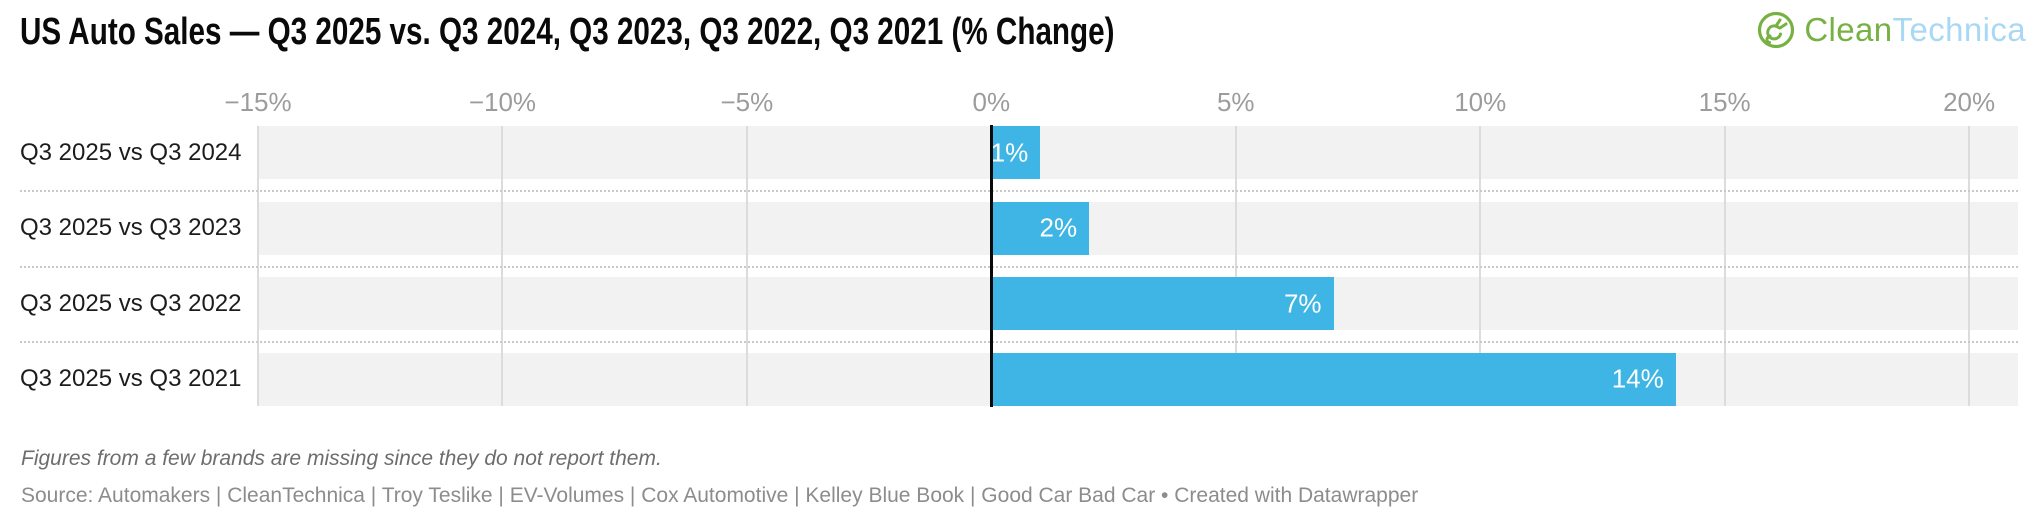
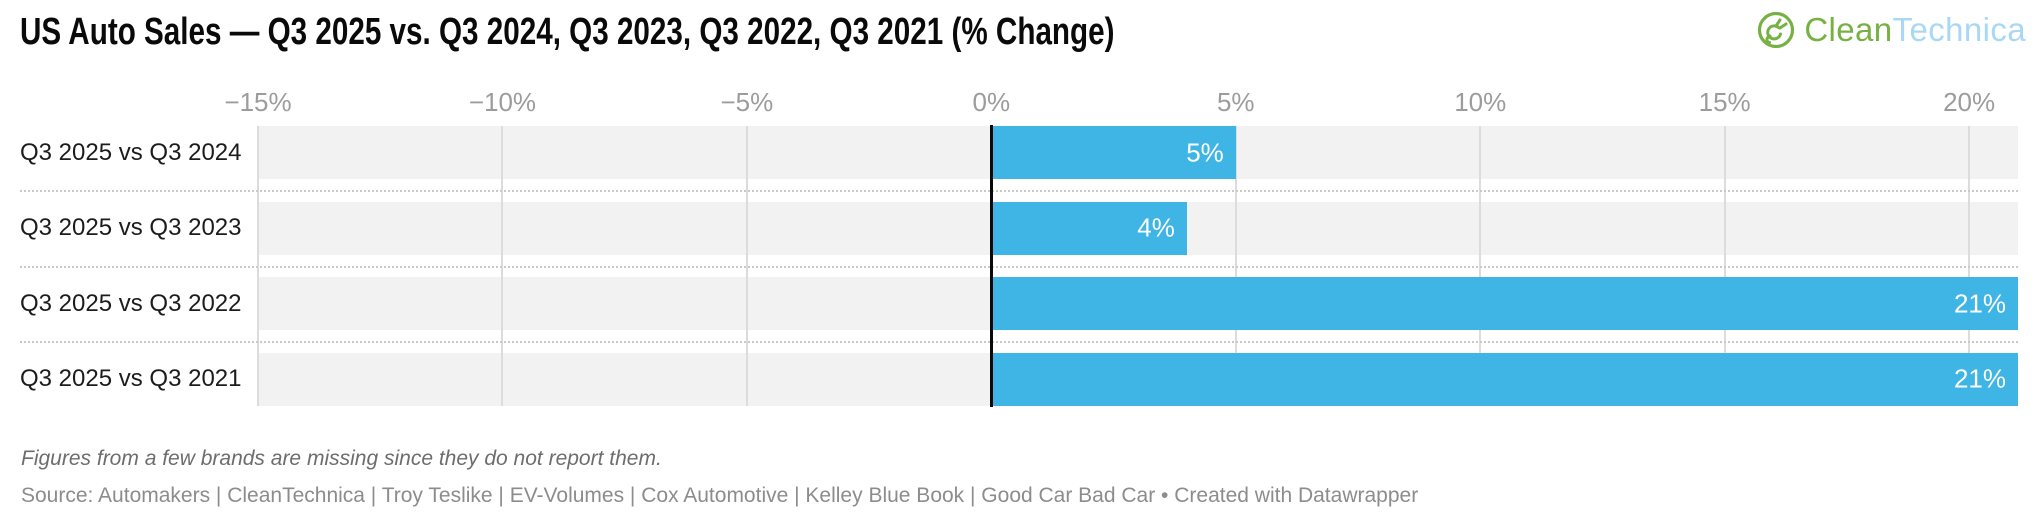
Q3 2025 vs Q3 2024: 1% -> 5%
Q3 2025 vs Q3 2023: 2% -> 4%
Q3 2025 vs Q3 2022: 7% -> 21%
Q3 2025 vs Q3 2021: 14% -> 21%
